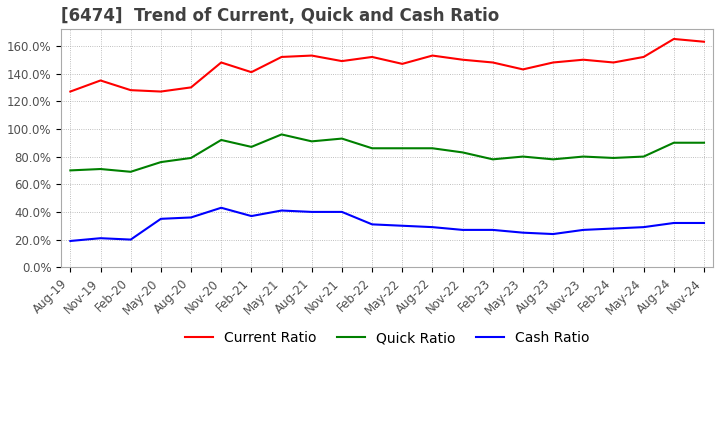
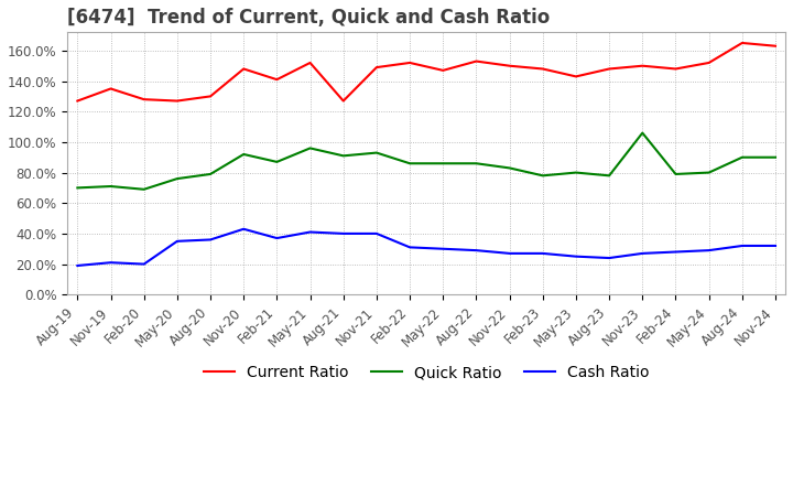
Current Ratio/Aug-21: 153% -> 127%
Quick Ratio/Nov-23: 80% -> 106%
